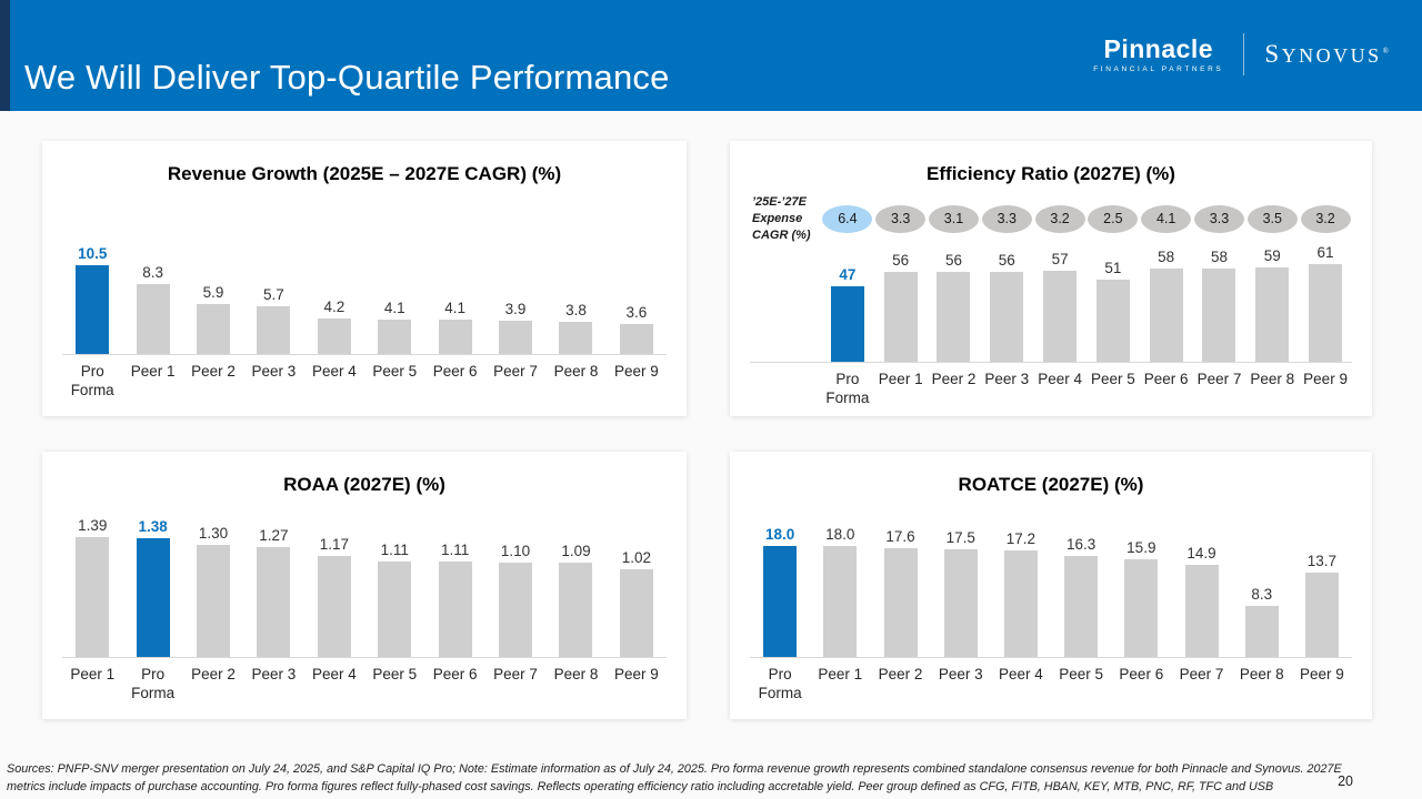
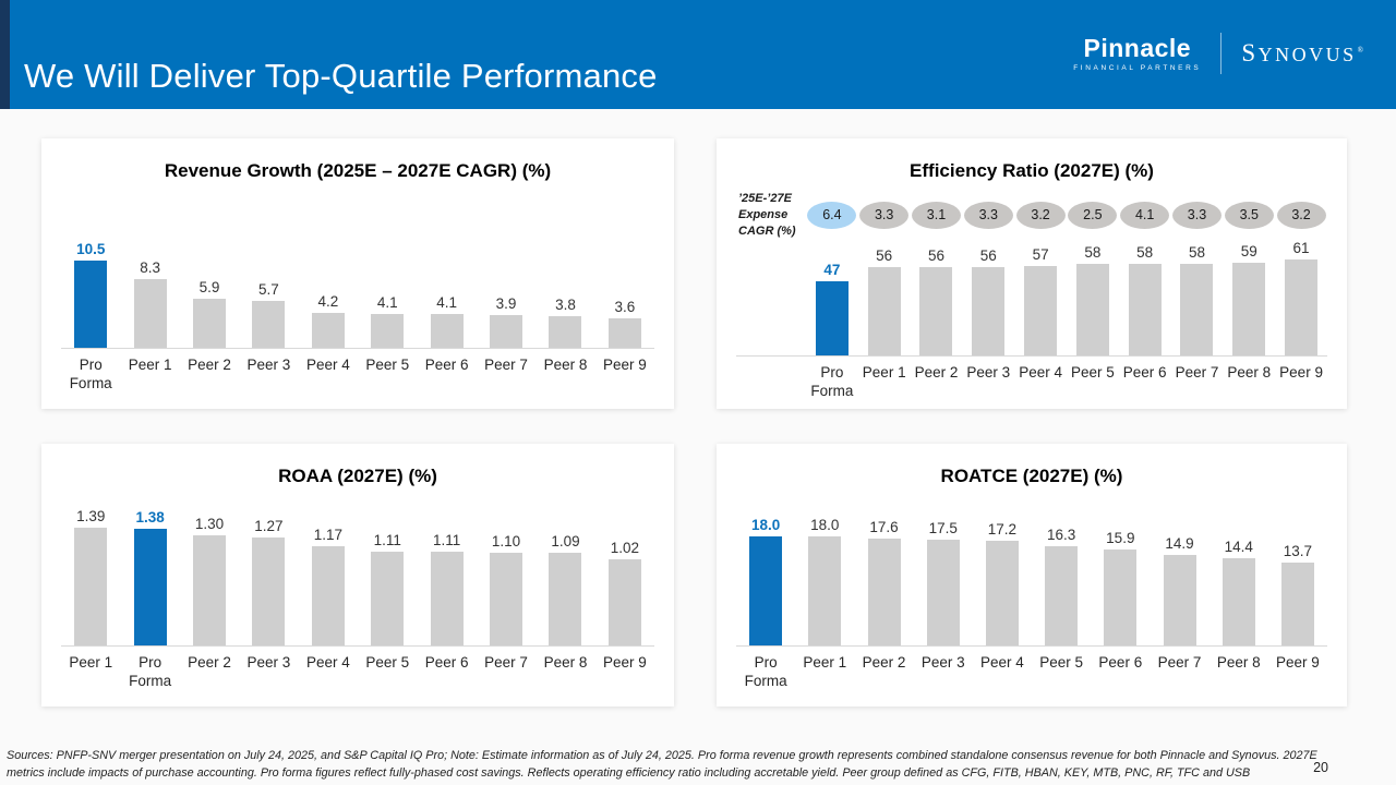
Efficiency Ratio (2027E) (%)/Peer 5: 51 -> 58
ROATCE (2027E) (%)/Peer 8: 8.3 -> 14.4
